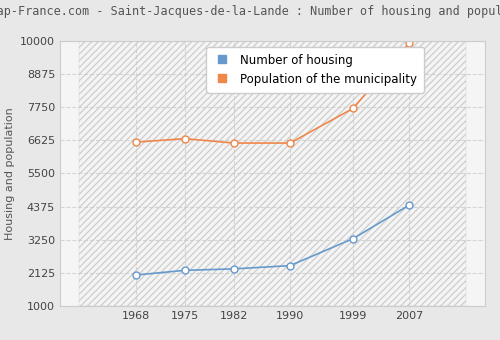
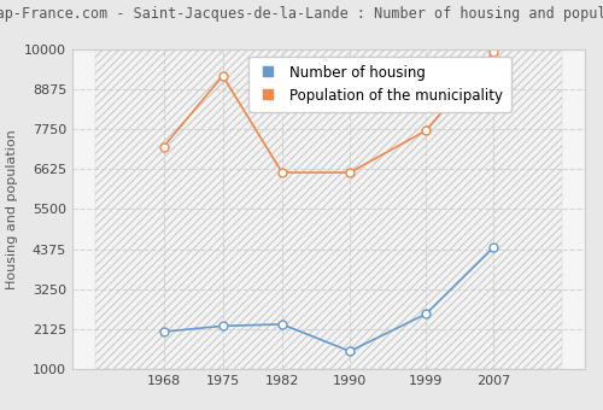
Population of the municipality/1968: 6560 -> 7250
Population of the municipality/1975: 6680 -> 9250
Number of housing/1990: 2370 -> 1500
Number of housing/1999: 3290 -> 2550
